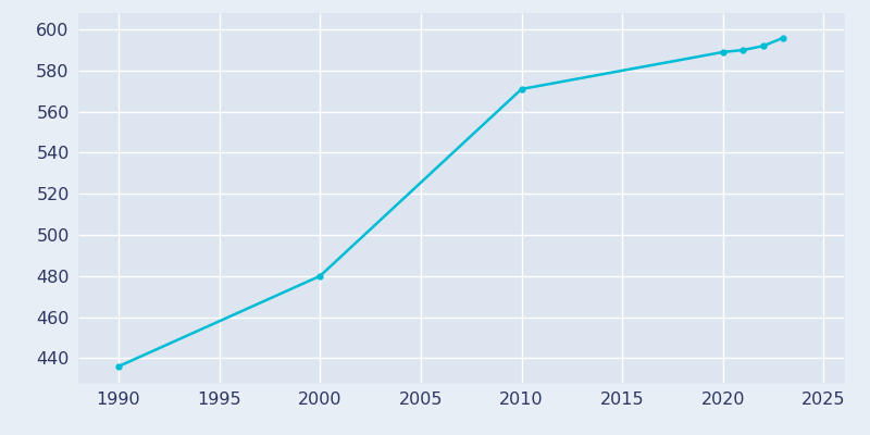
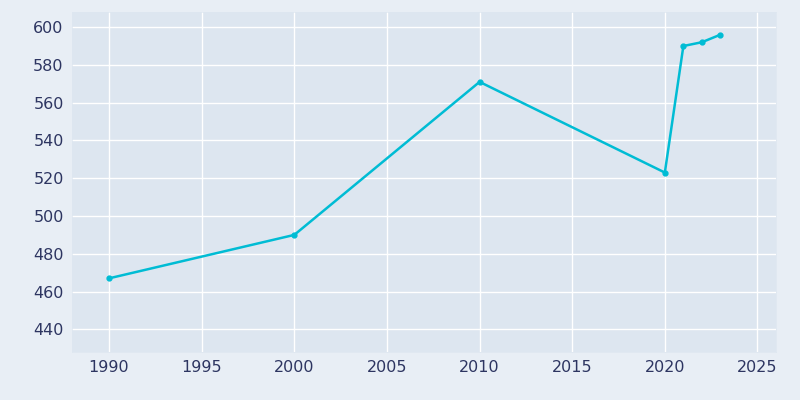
1990: 436 -> 467
2000: 480 -> 490
2020: 589 -> 523
